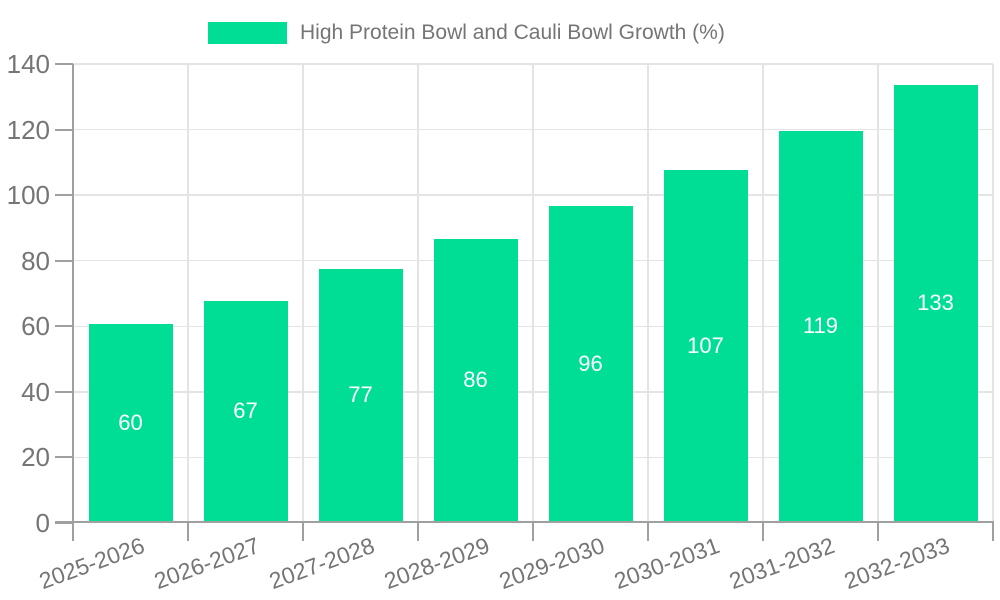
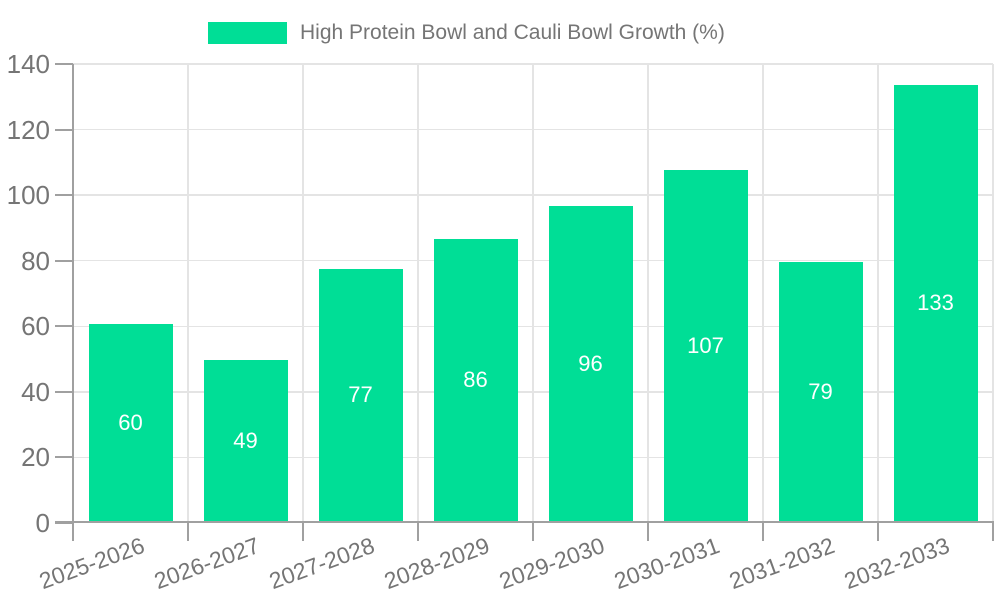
2026-2027: 67 -> 49
2031-2032: 119 -> 79
